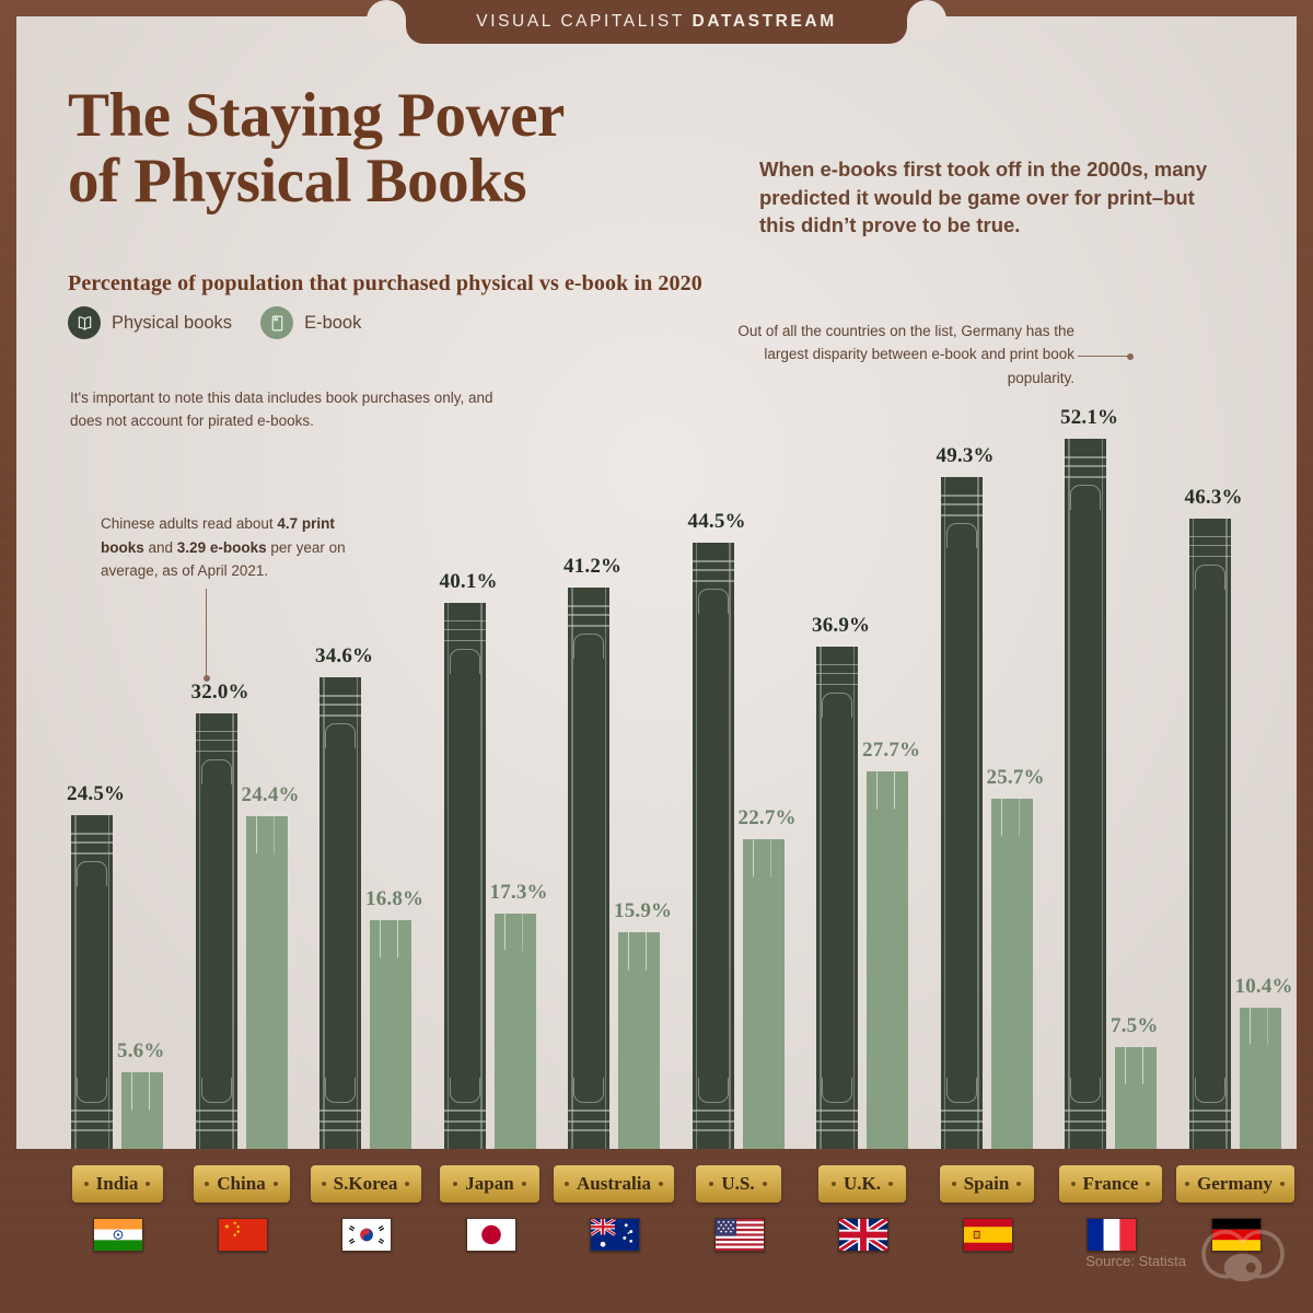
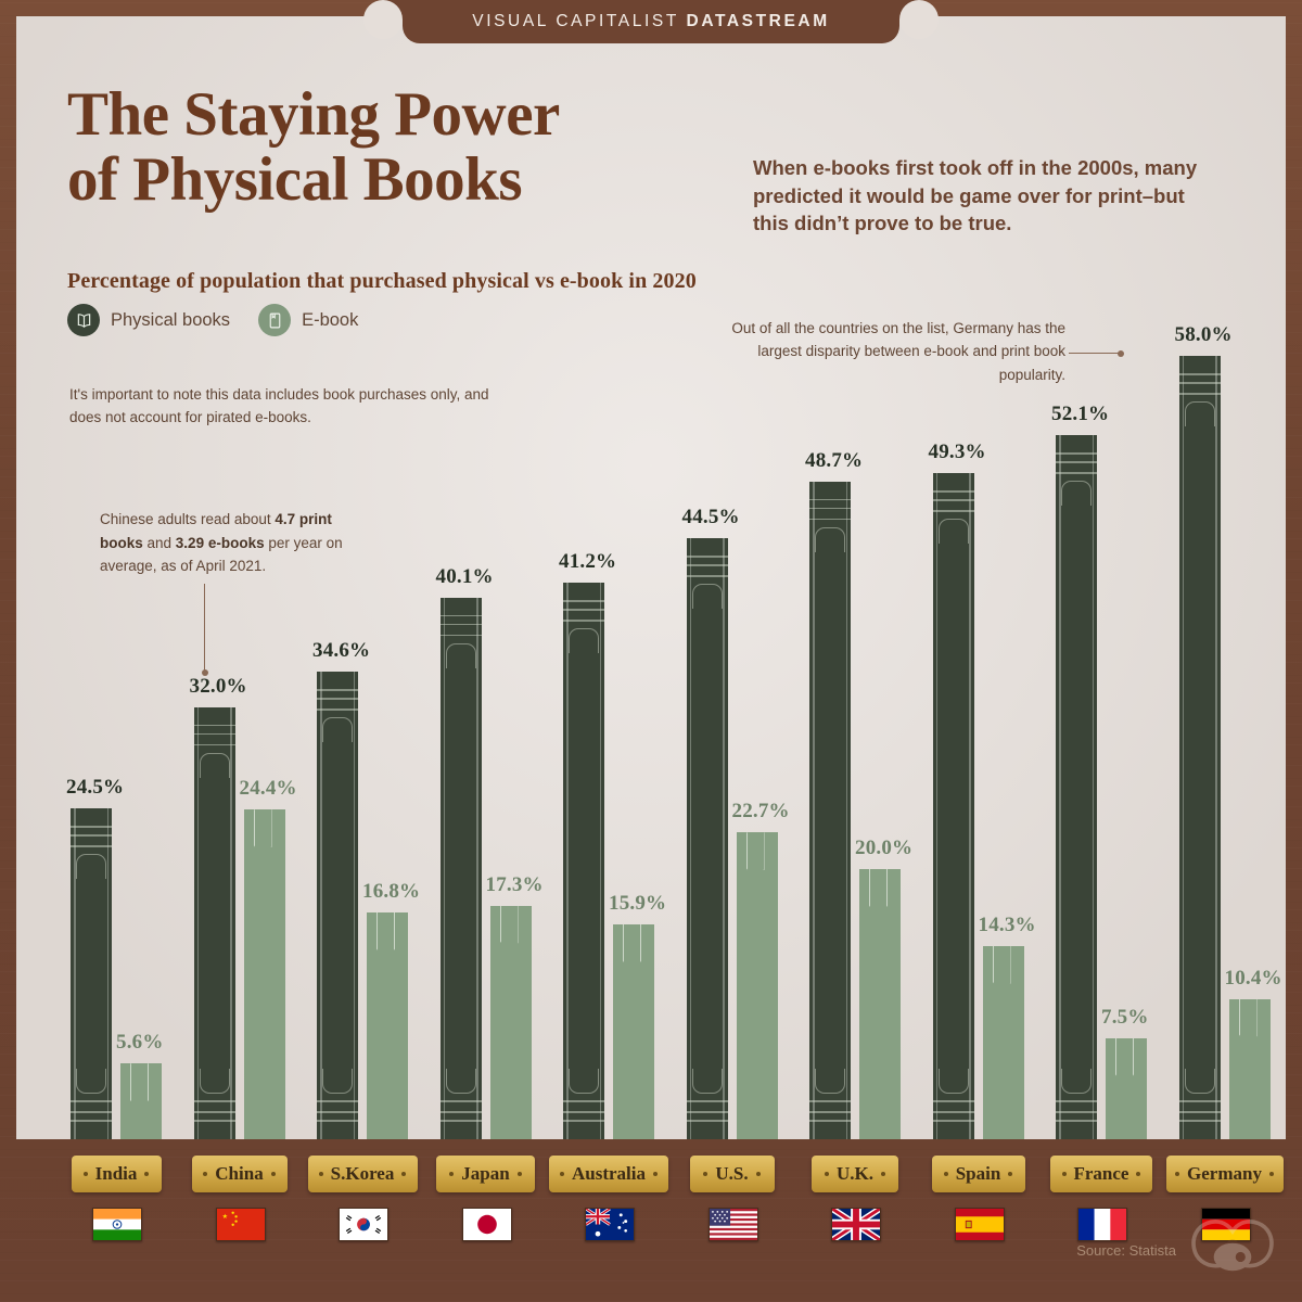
Physical books/U.K.: 36.9% -> 48.7%
E-book/U.K.: 27.7% -> 20.0%
E-book/Spain: 25.7% -> 14.3%
Physical books/Germany: 46.3% -> 58.0%
